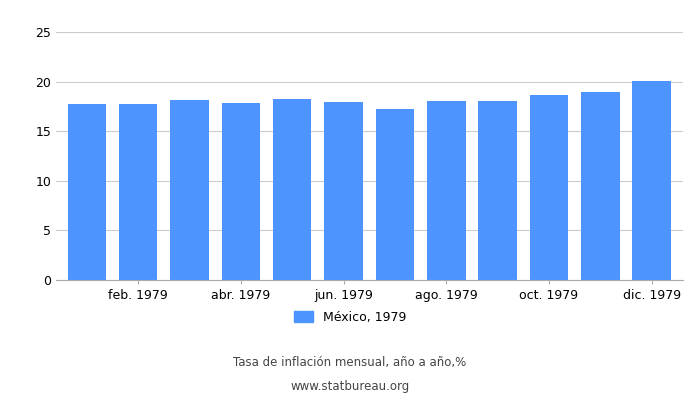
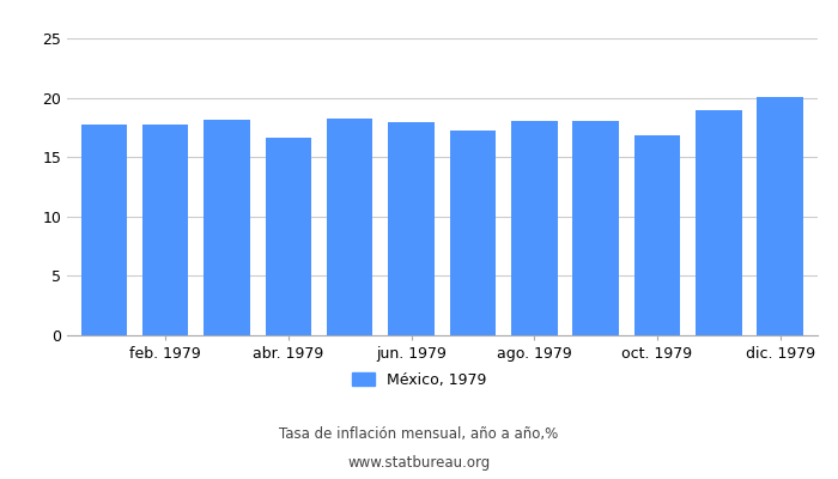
abr. 1979: 17.8 -> 16.6
oct. 1979: 18.6 -> 16.8
